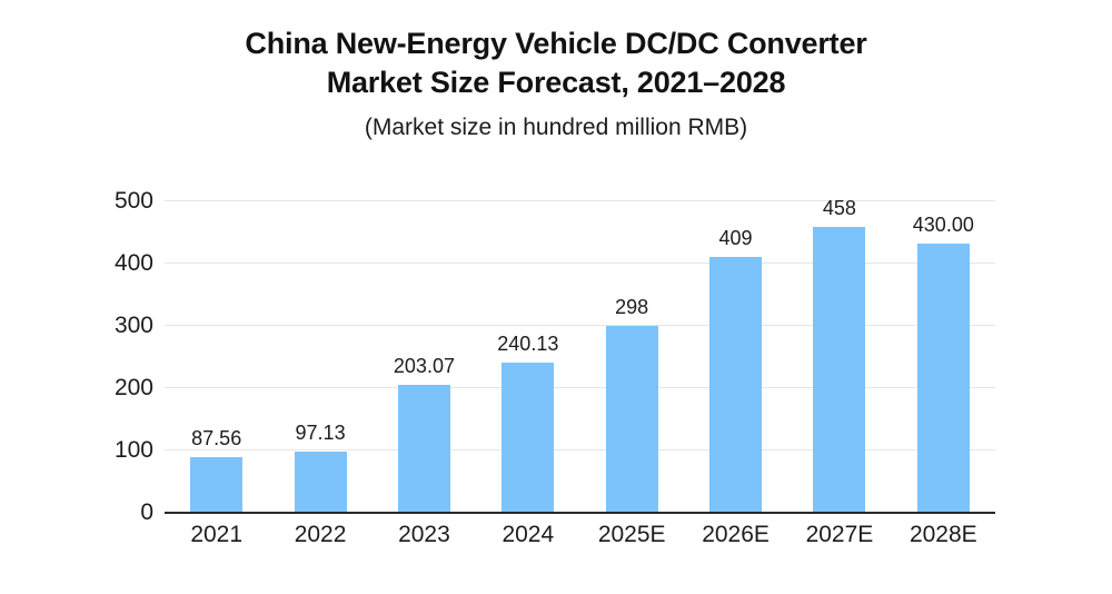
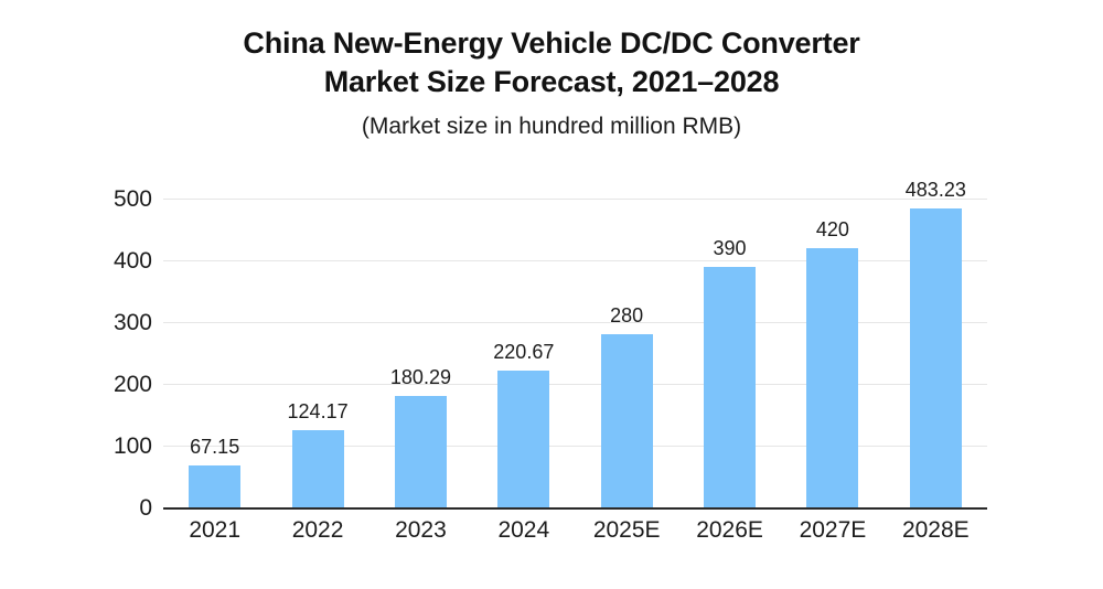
2021: 87.56 -> 67.15
2022: 97.13 -> 124.17
2023: 203.07 -> 180.29
2024: 240.13 -> 220.67
2025E: 298 -> 280
2026E: 409 -> 390
2027E: 458 -> 420
2028E: 430.00 -> 483.23
